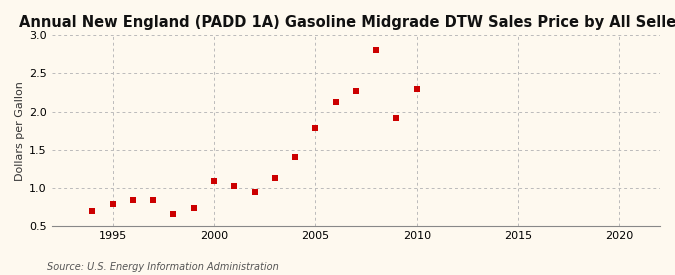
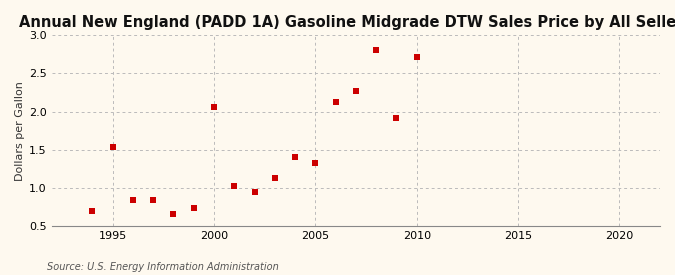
1995: 0.79 -> 1.54
2000: 1.09 -> 2.06
2005: 1.78 -> 1.32
2010: 2.30 -> 2.72
